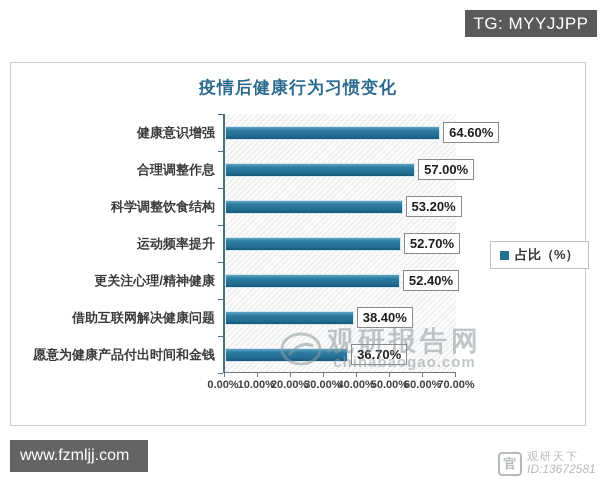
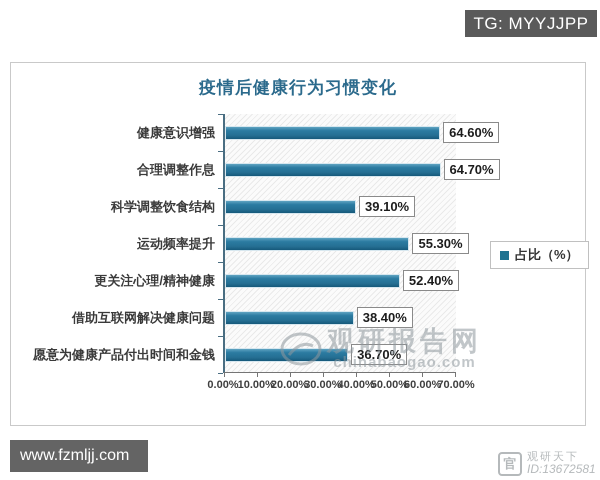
合理调整作息: 57.00% -> 64.70%
科学调整饮食结构: 53.20% -> 39.10%
运动频率提升: 52.70% -> 55.30%
